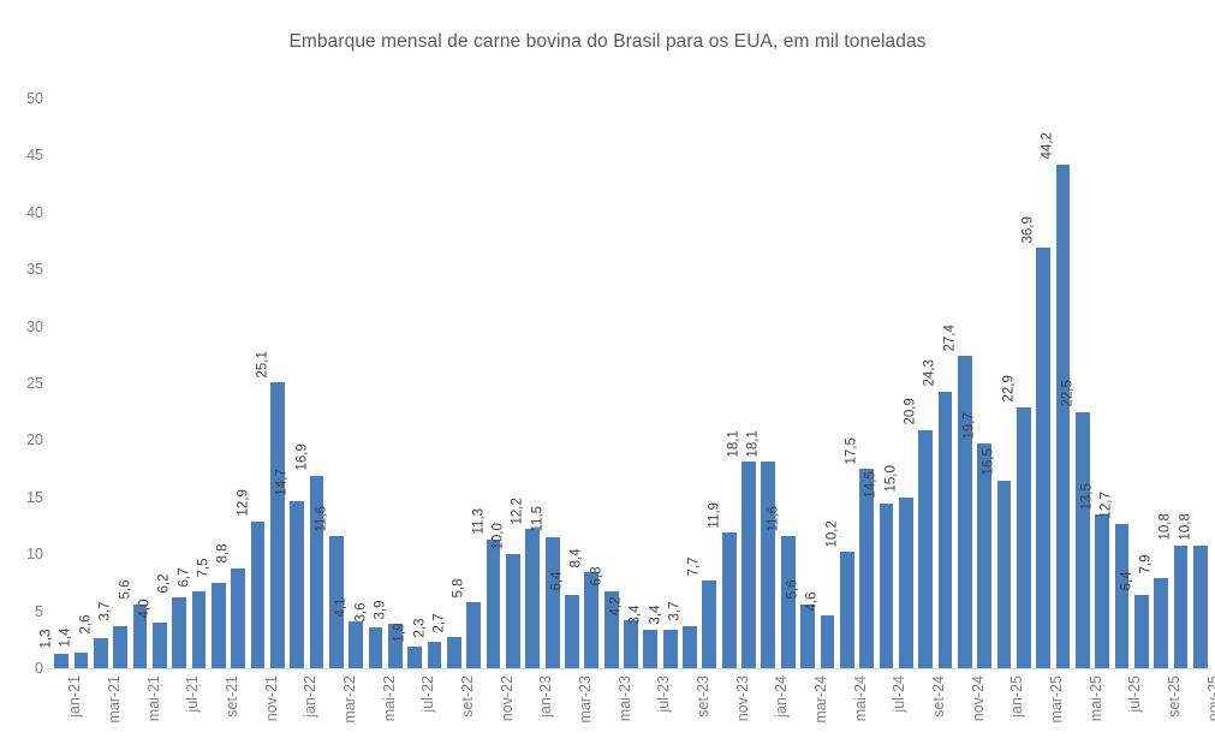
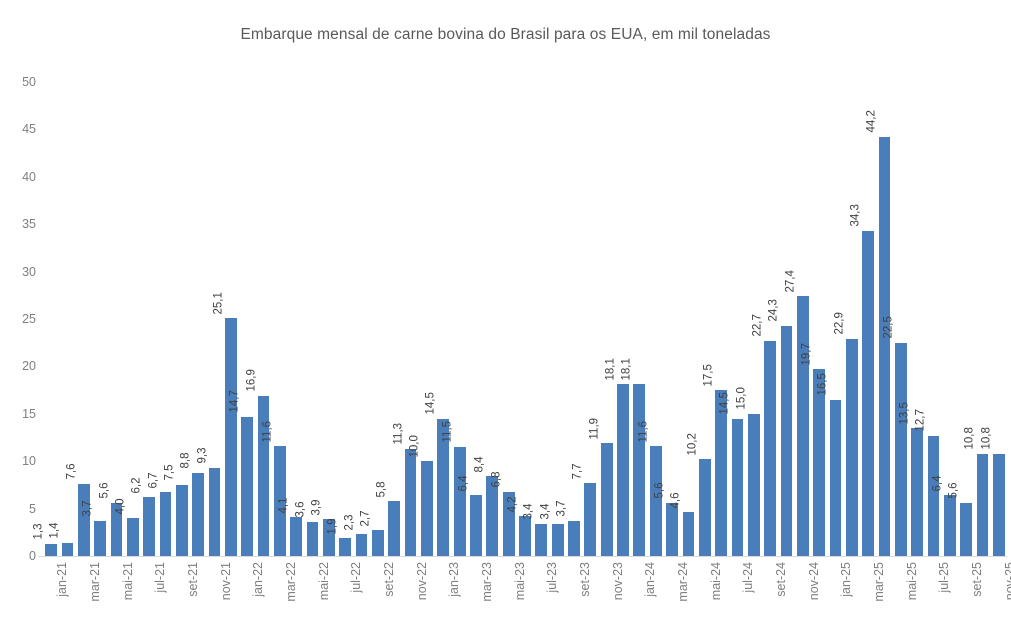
mar-21: 2,6 -> 7,6
nov-21: 12,9 -> 9,3
jan-23: 12,2 -> 14,5
set-24: 20,9 -> 22,7
mar-25: 36,9 -> 34,3
set-25: 7,9 -> 5,6
